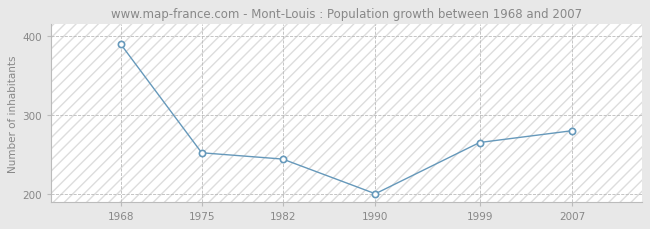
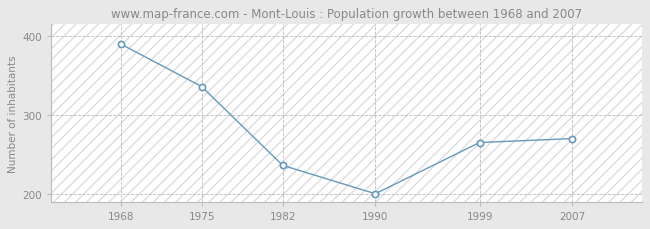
1975: 252 -> 336
1982: 244 -> 236
2007: 280 -> 270
